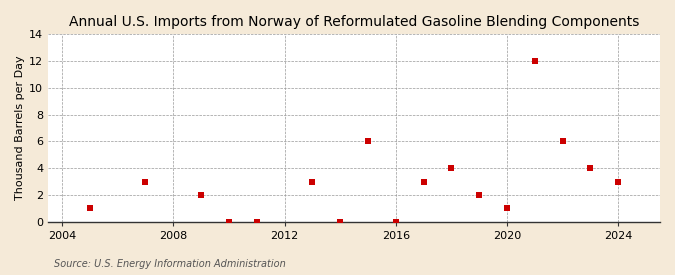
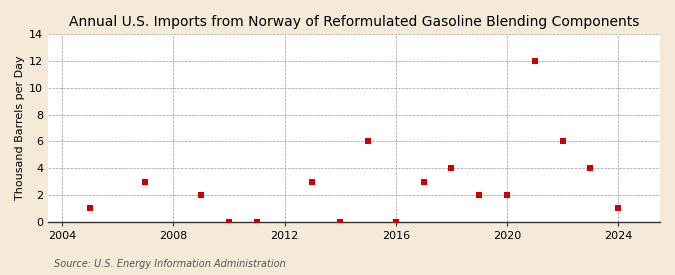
2020: 1 -> 2
2024: 3 -> 1
